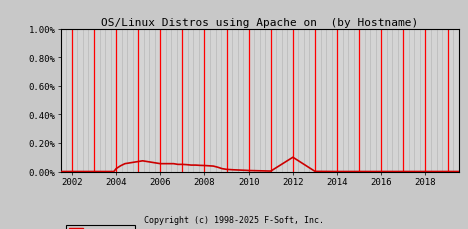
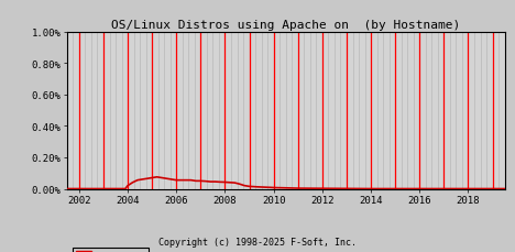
2012: 0.10% -> 0.00%
